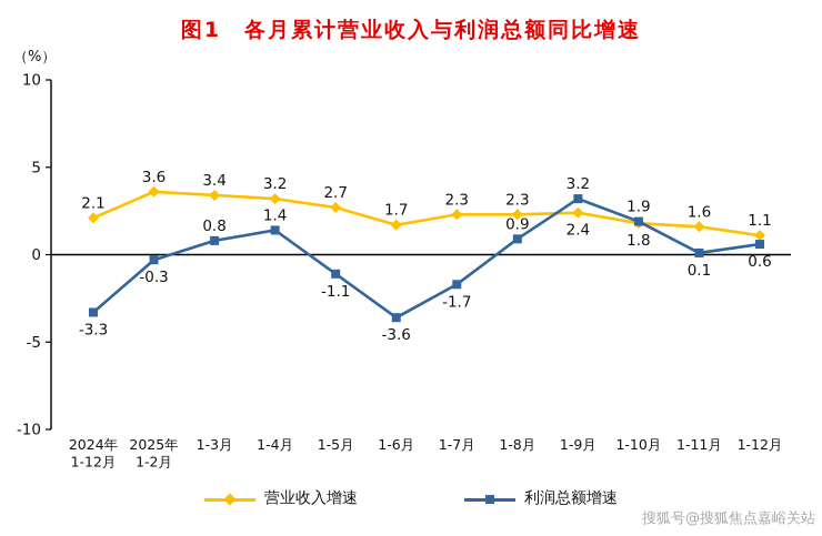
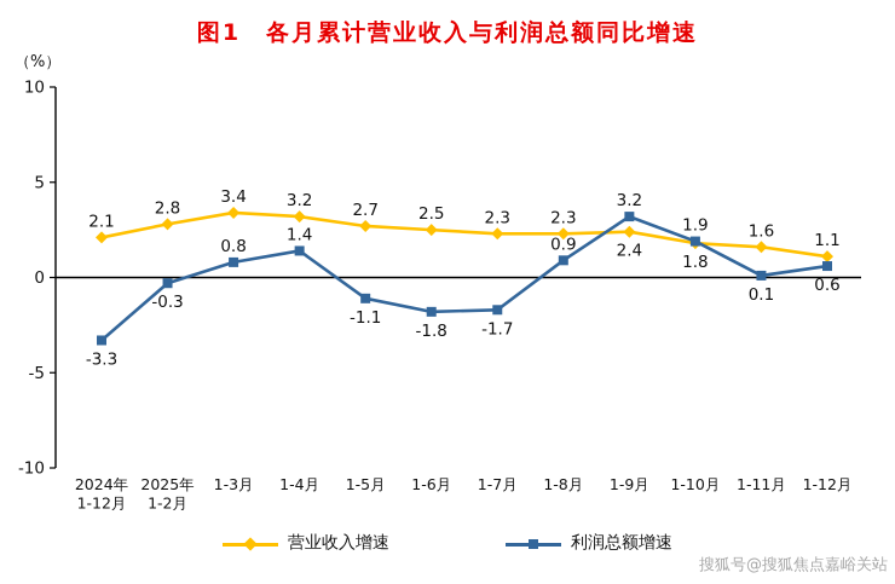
营业收入增速/2025年 1-2月: 3.6 -> 2.8
营业收入增速/1-6月: 1.7 -> 2.5
利润总额增速/1-6月: -3.6 -> -1.8
